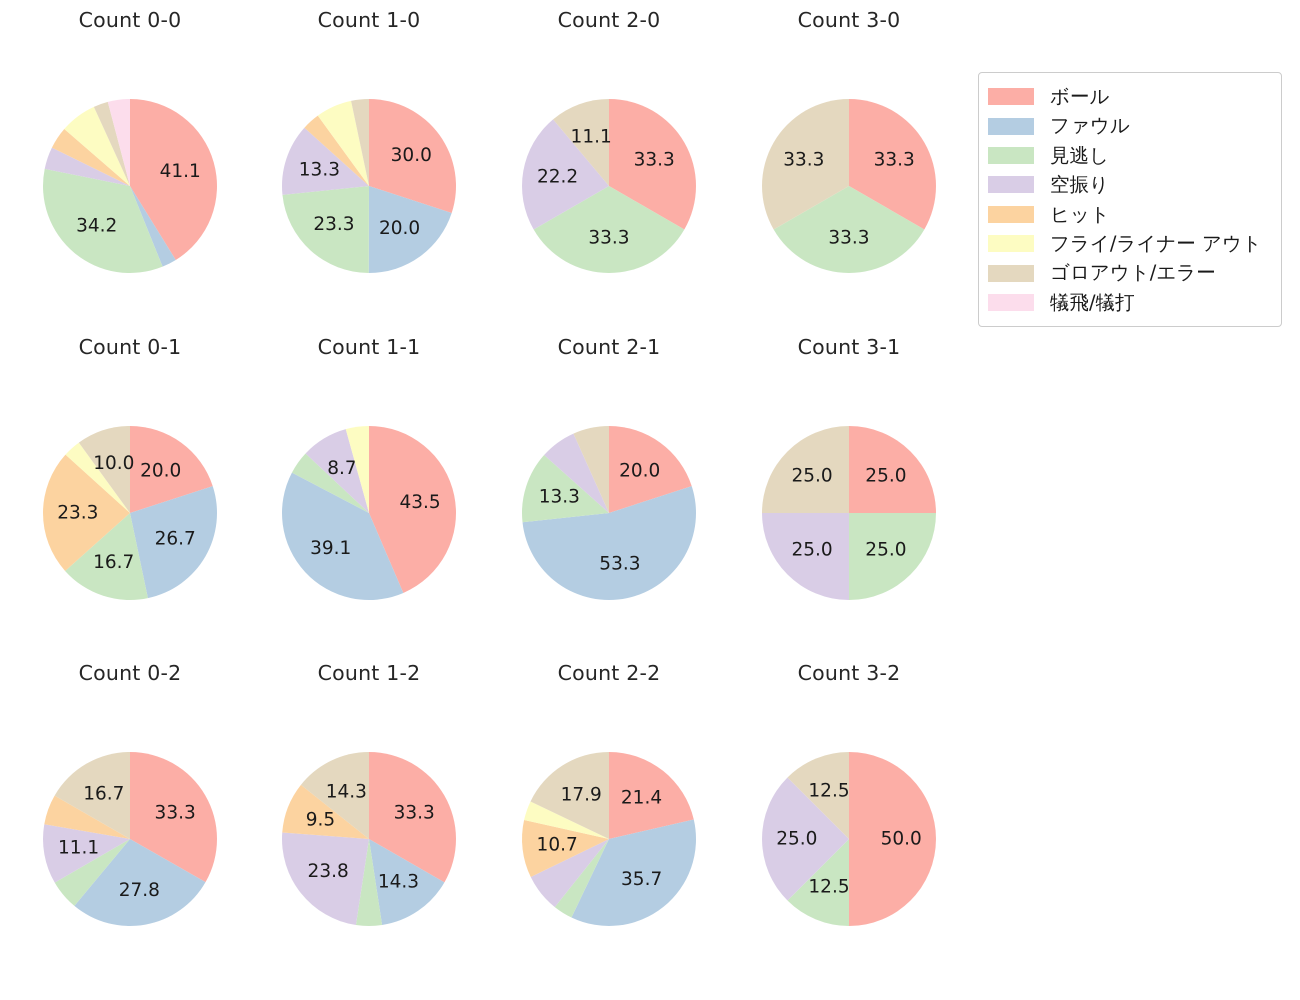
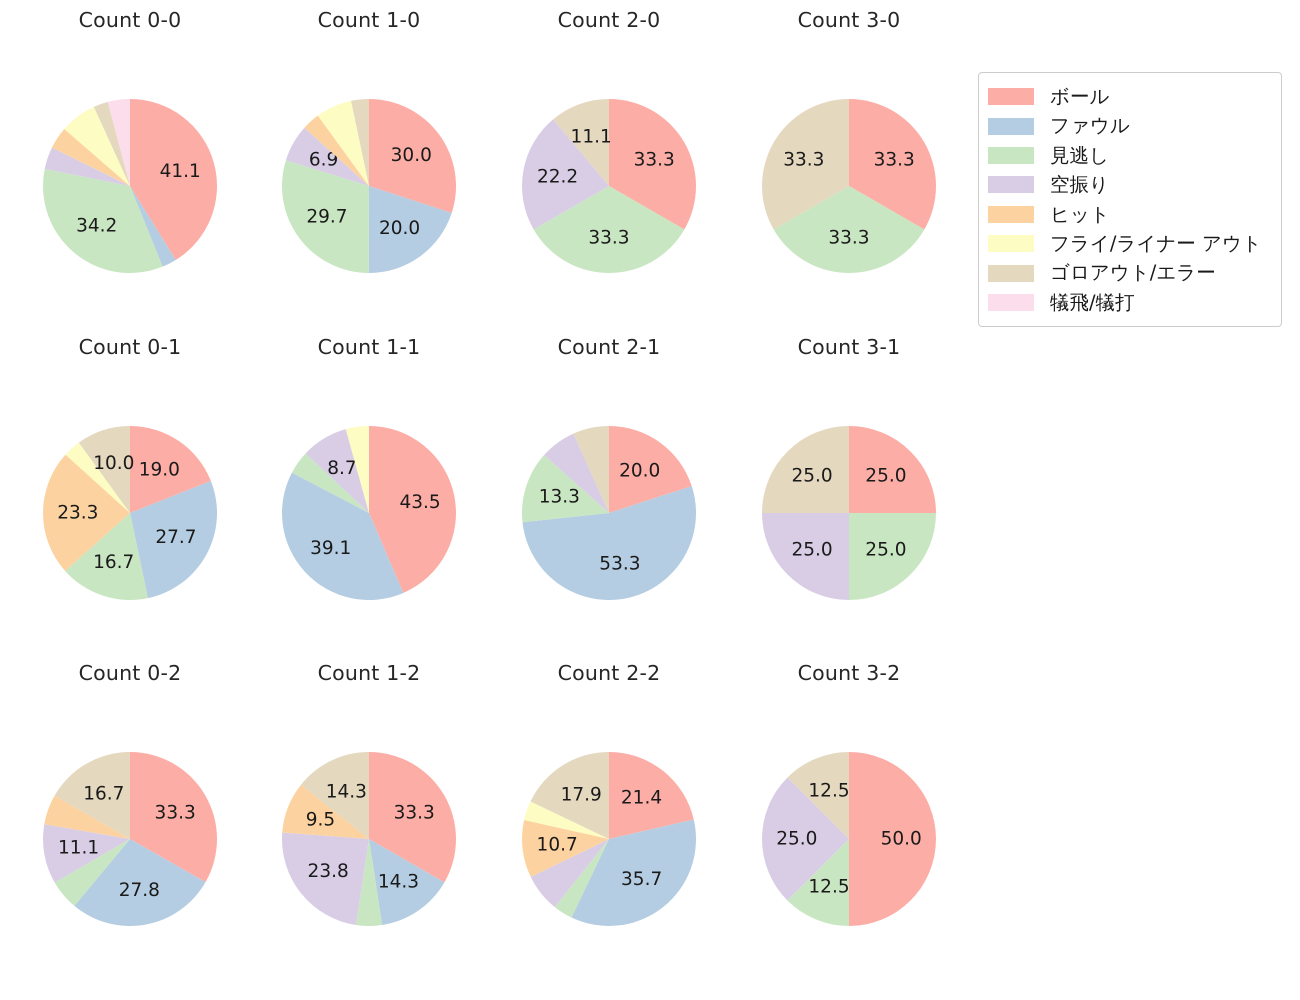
Count 1-0/見逃し: 23.3 -> 29.7
Count 1-0/空振り: 13.3 -> 6.9
Count 0-1/ボール: 20.0 -> 19.0
Count 0-1/ファウル: 26.7 -> 27.7
